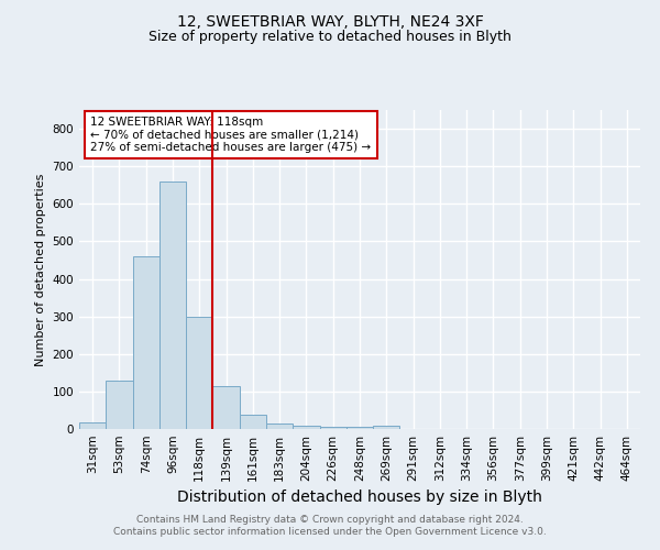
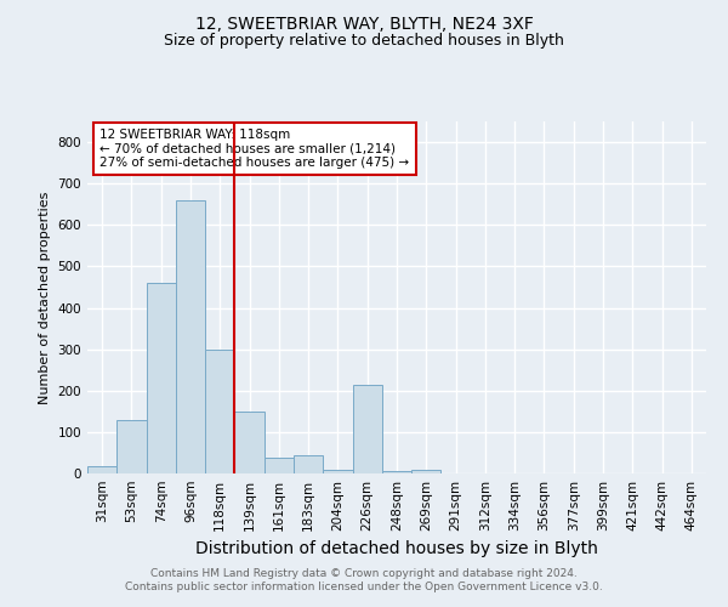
139sqm: 115 -> 150
183sqm: 15 -> 45
226sqm: 5 -> 215
